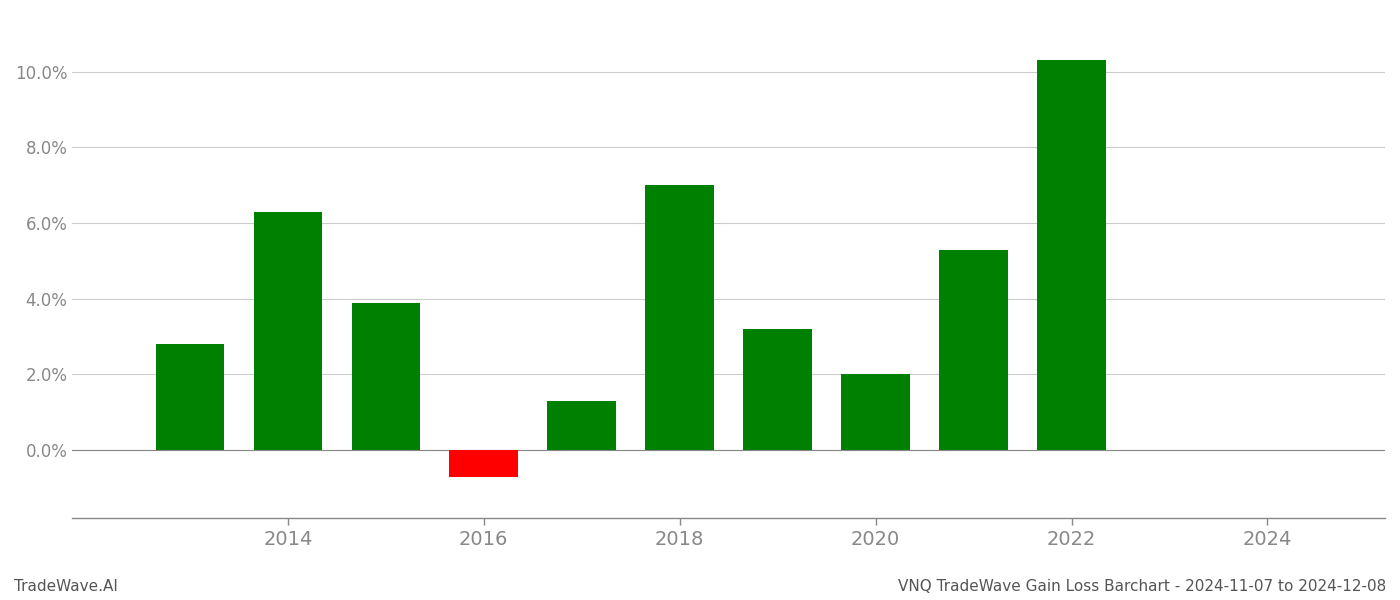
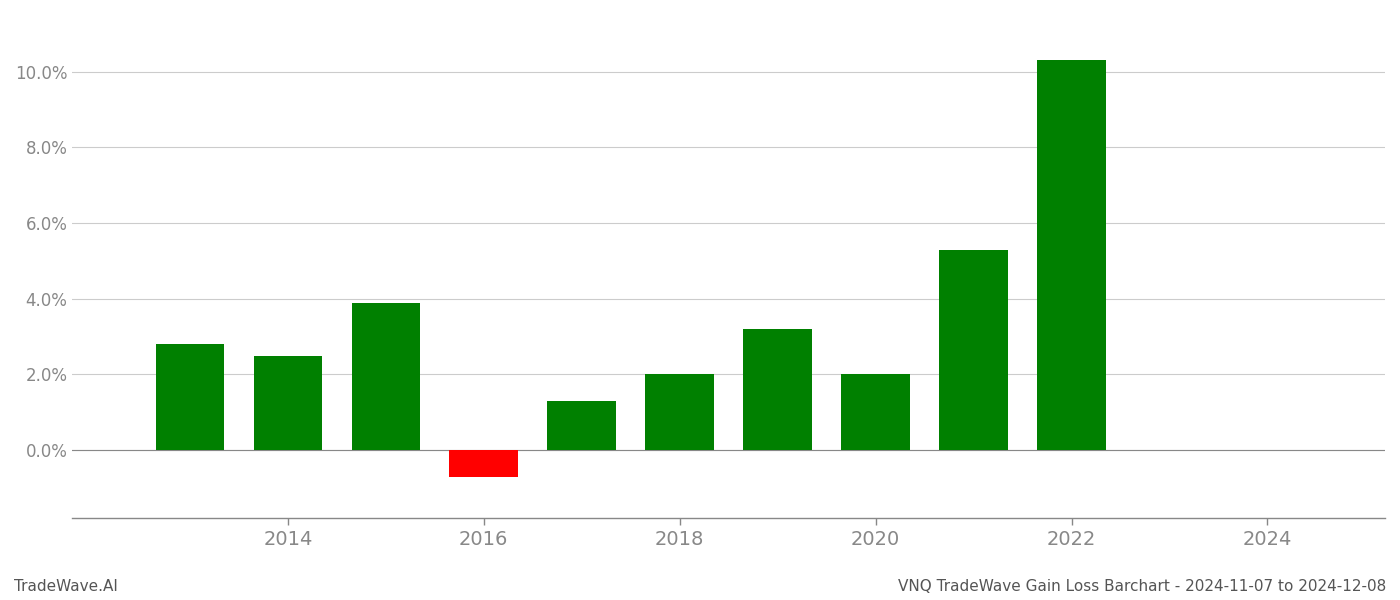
2014: 6.3% -> 2.5%
2018: 7.0% -> 2.0%
